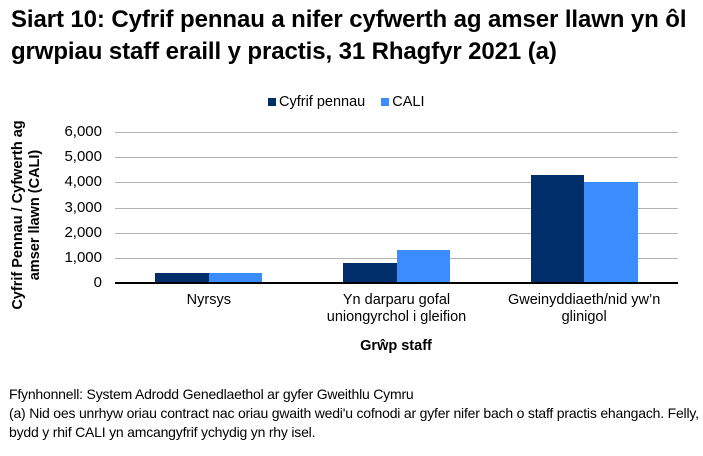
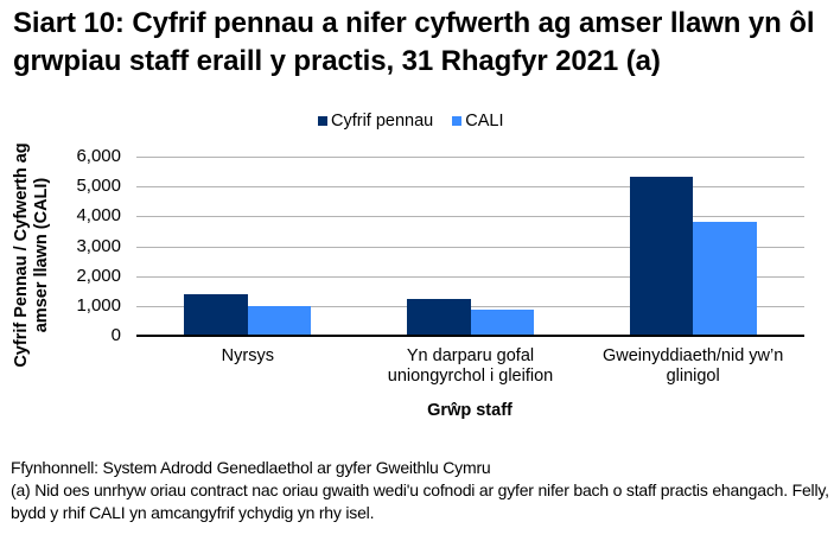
Cyfrif pennau/Nyrsys: 400 -> 1400
CALI/Nyrsys: 400 -> 1000
Cyfrif pennau/Yn darparu gofal uniongyrchol i gleifion: 800 -> 1200
CALI/Yn darparu gofal uniongyrchol i gleifion: 1300 -> 900
Cyfrif pennau/Gweinyddiaeth/nid yw’n glinigol: 4300 -> 5300
CALI/Gweinyddiaeth/nid yw’n glinigol: 4000 -> 3800
